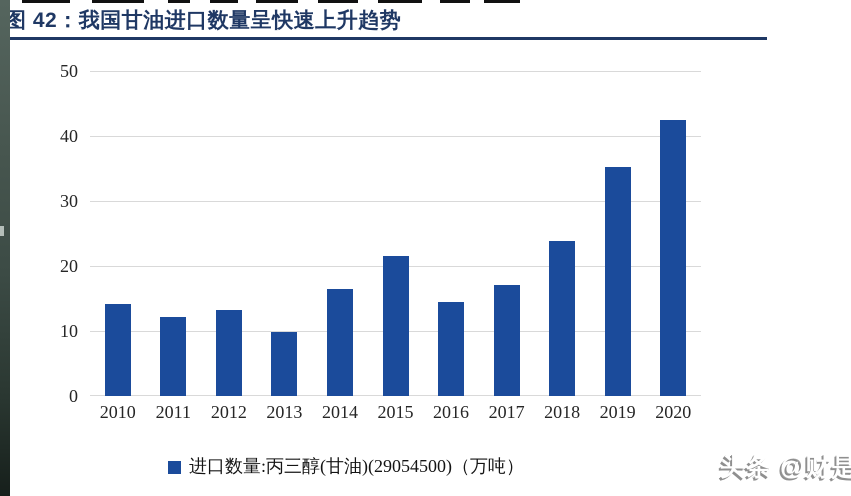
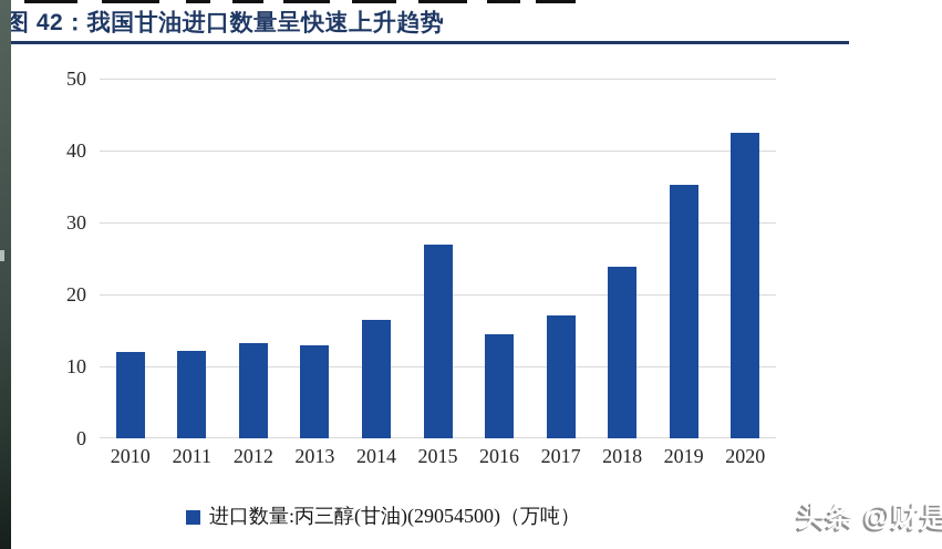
2010: 14 -> 12
2013: 10 -> 13
2015: 22 -> 27
